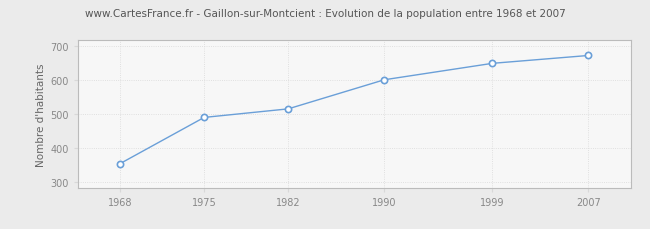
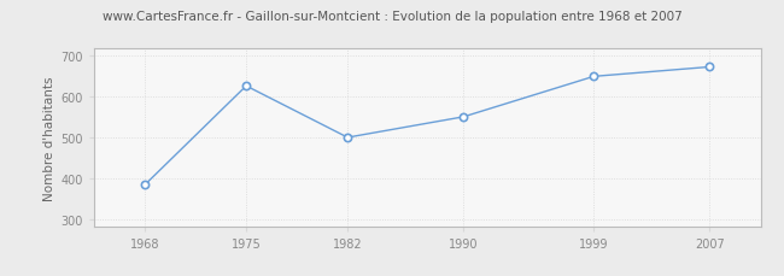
1968: 355 -> 385
1975: 490 -> 625
1982: 515 -> 500
1990: 600 -> 550
